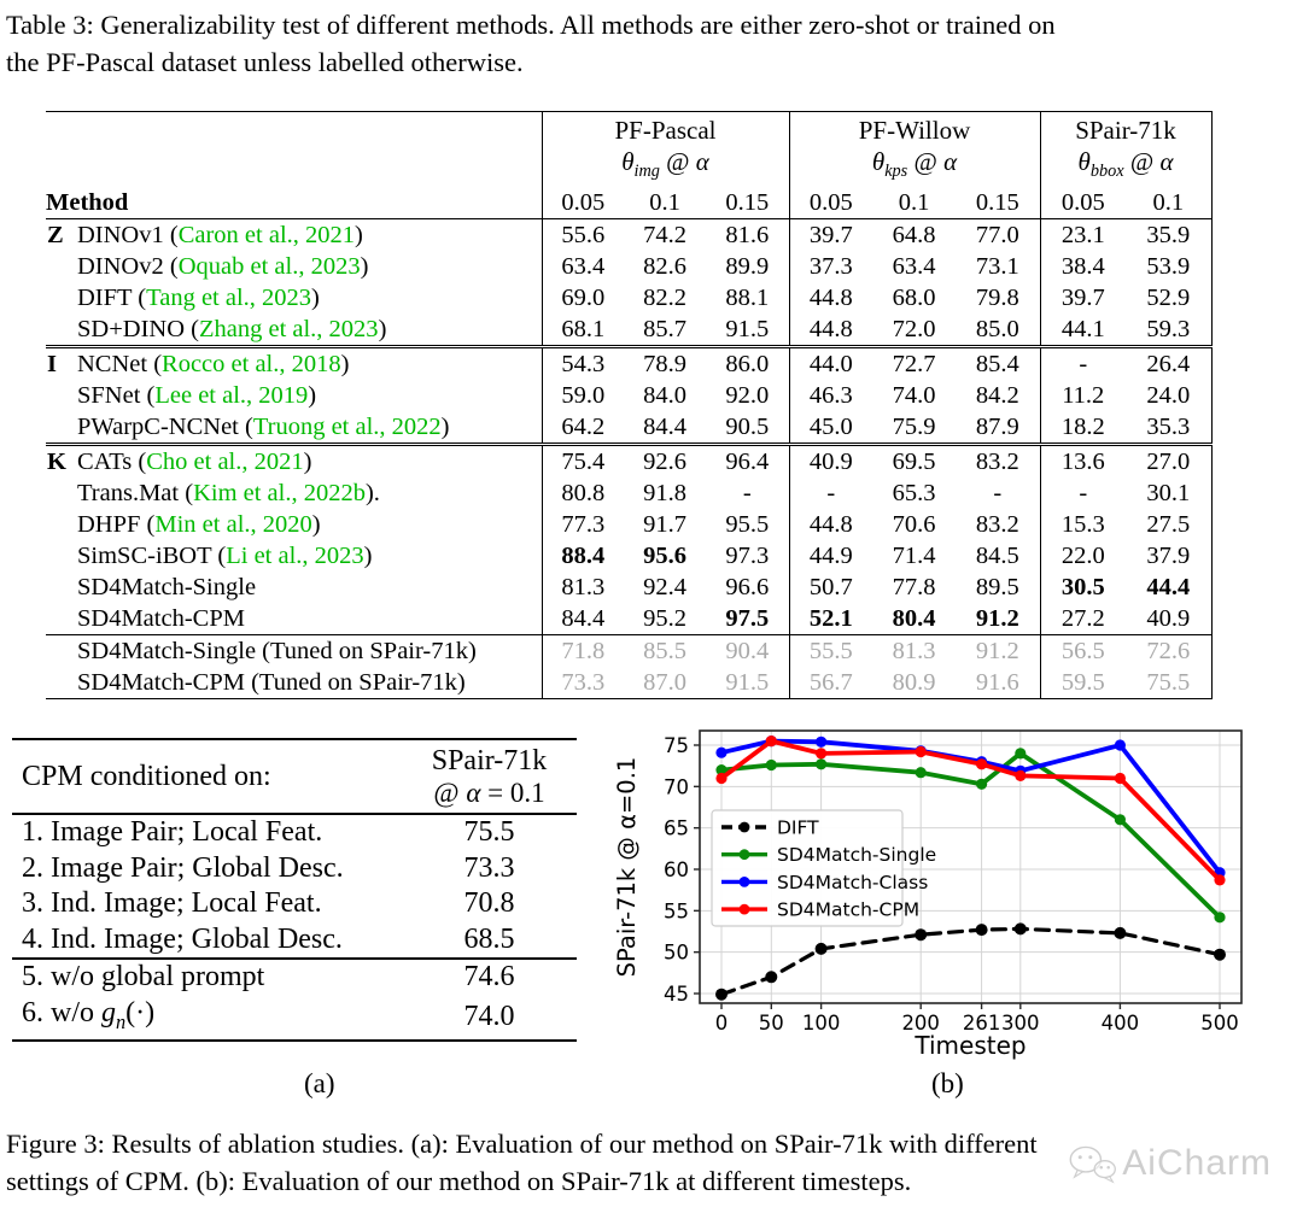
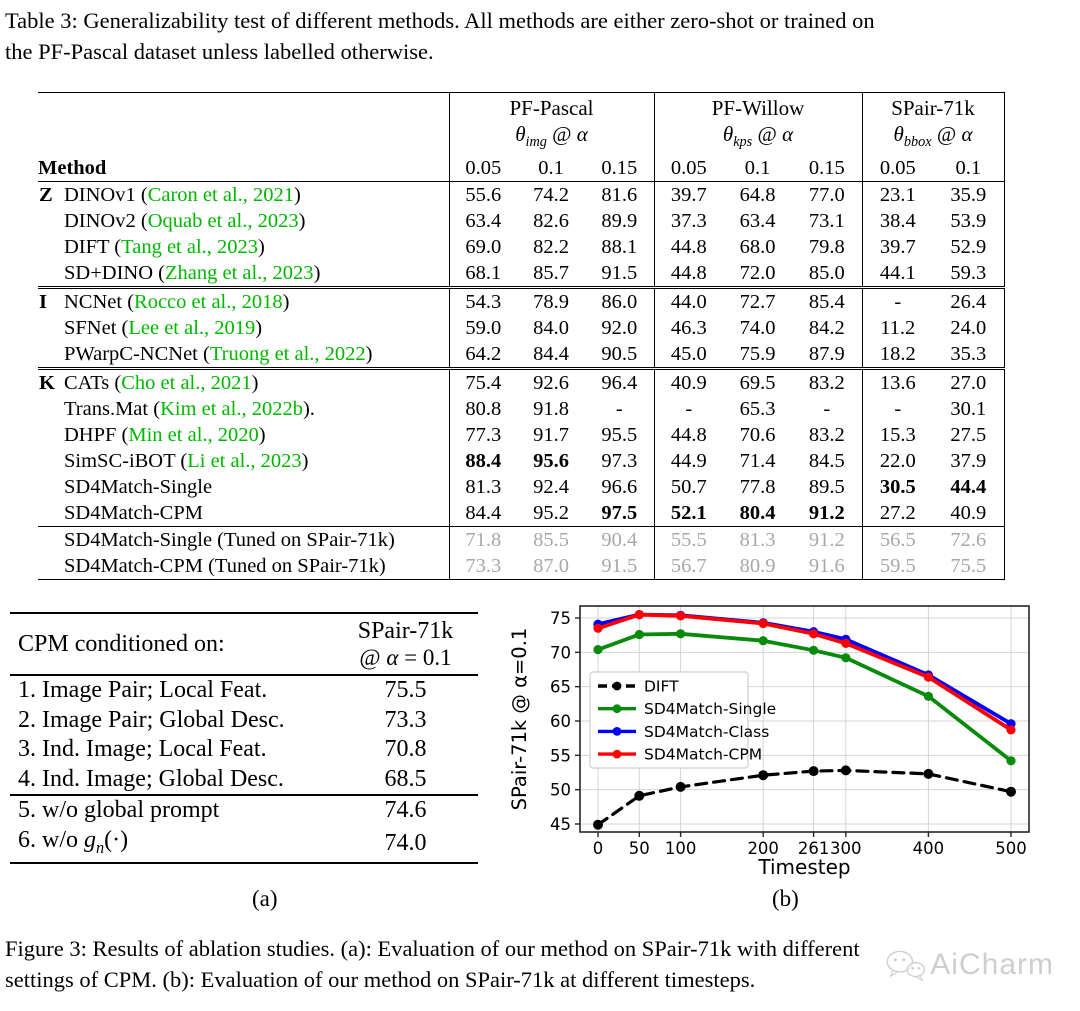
SD4Match-Single/0: 72 -> 70
SD4Match-CPM/0: 71 -> 74
DIFT/50: 47 -> 49
SD4Match-CPM/100: 74 -> 75
SD4Match-Single/300: 74 -> 69
SD4Match-Single/400: 66 -> 64
SD4Match-Class/400: 75 -> 67
SD4Match-CPM/400: 71 -> 66
